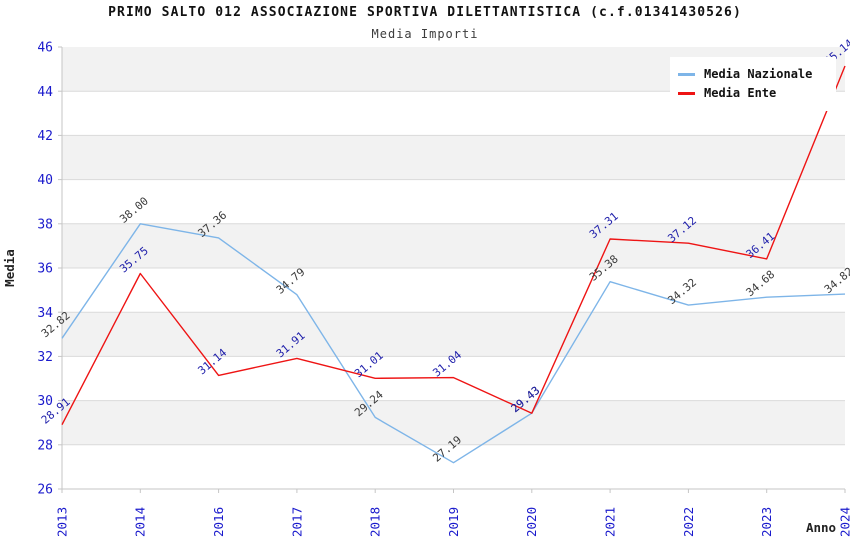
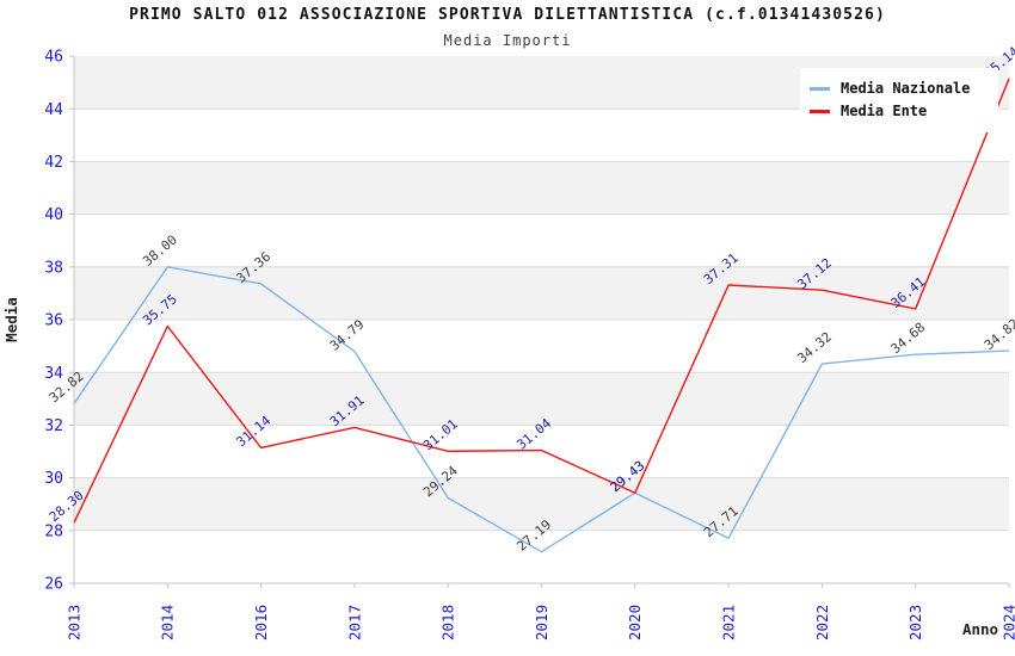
Media Ente/2013: 28.91 -> 28.30
Media Nazionale/2021: 35.38 -> 27.71
